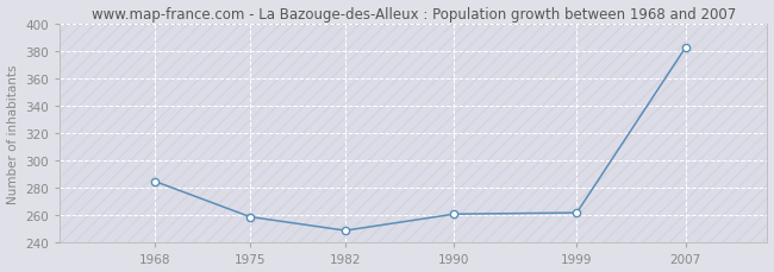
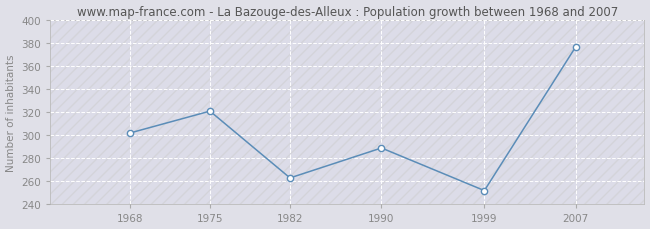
1968: 285 -> 302
1975: 259 -> 321
1982: 249 -> 263
1990: 261 -> 289
1999: 262 -> 252
2007: 383 -> 377
